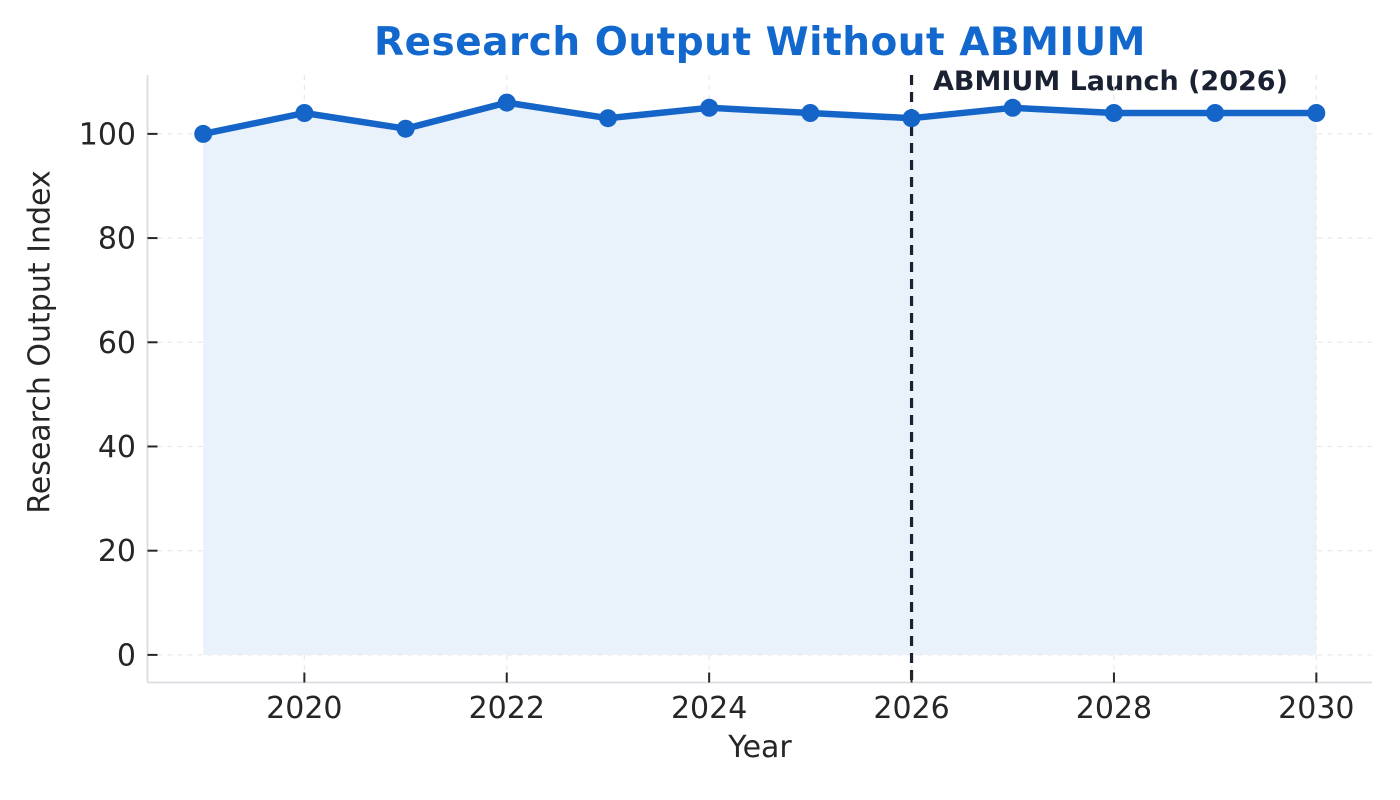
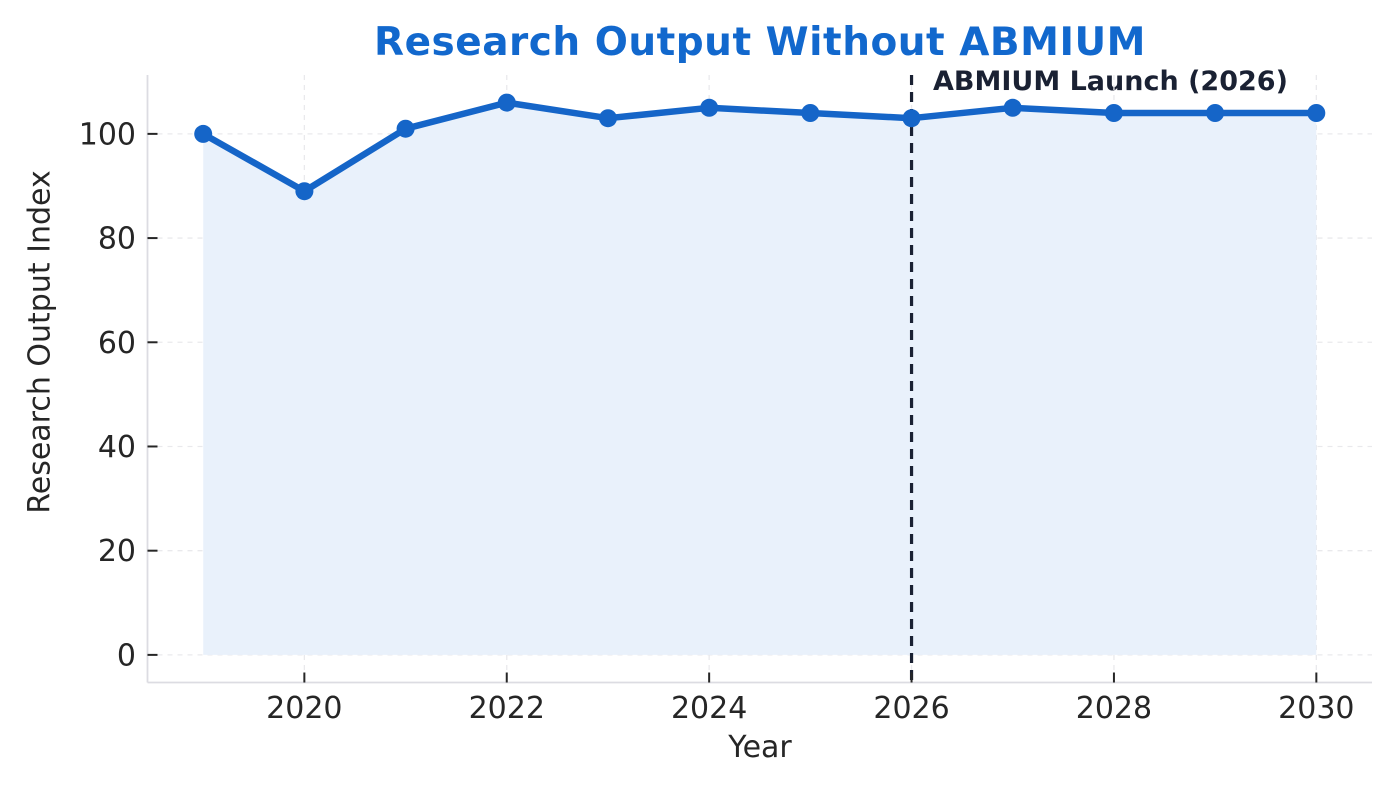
2020: 104 -> 89
